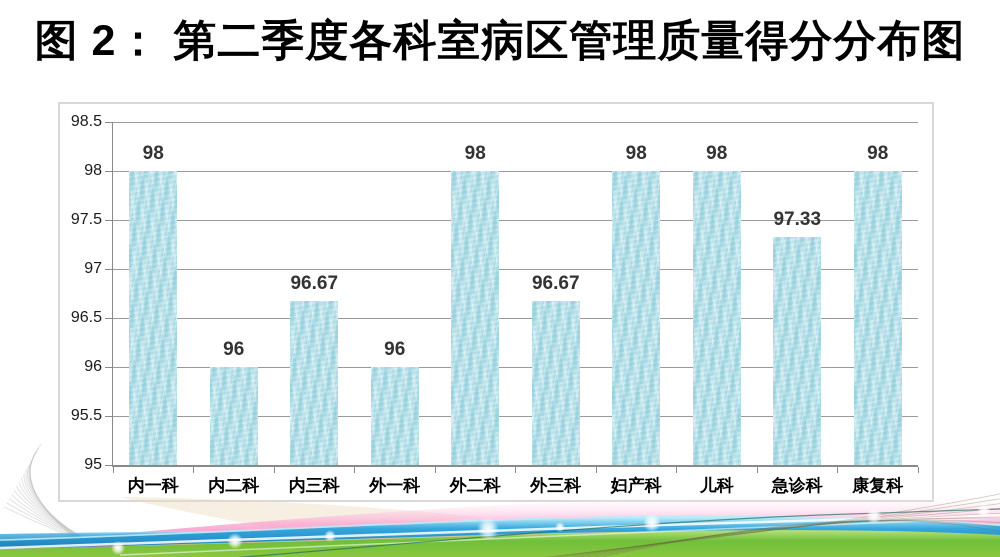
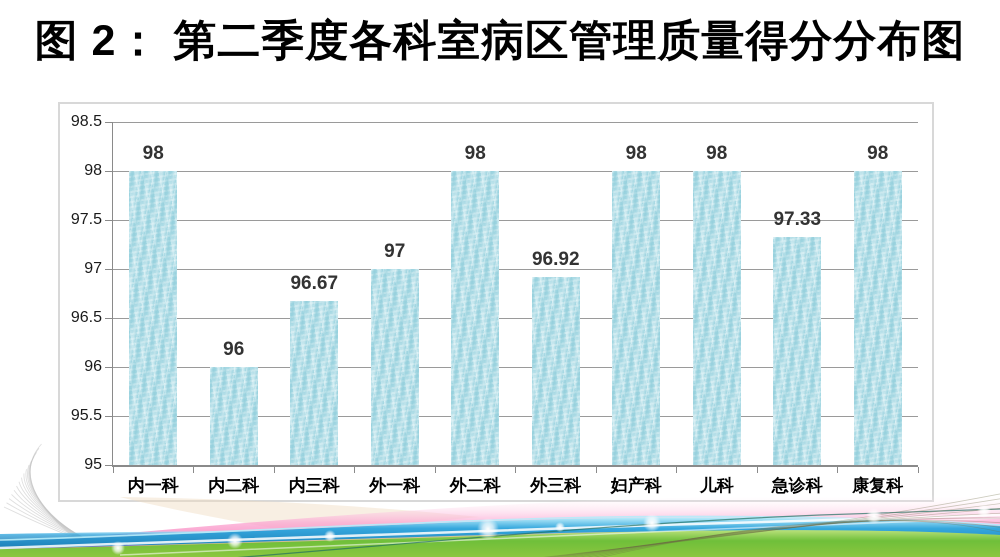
外一科: 96 -> 97
外三科: 96.67 -> 96.92
